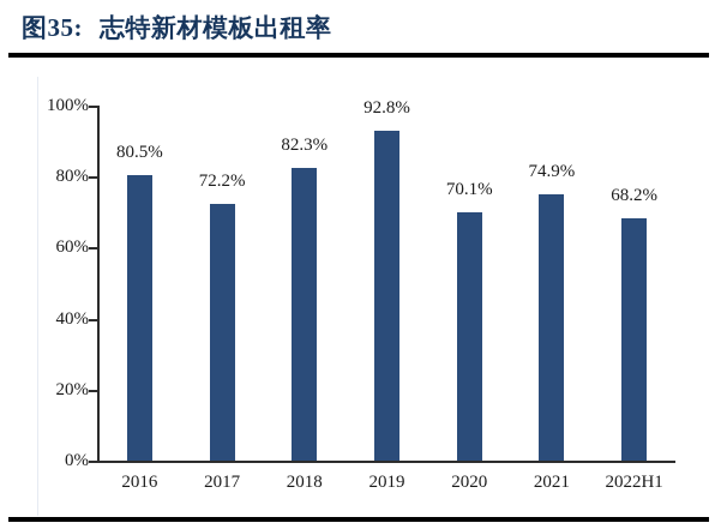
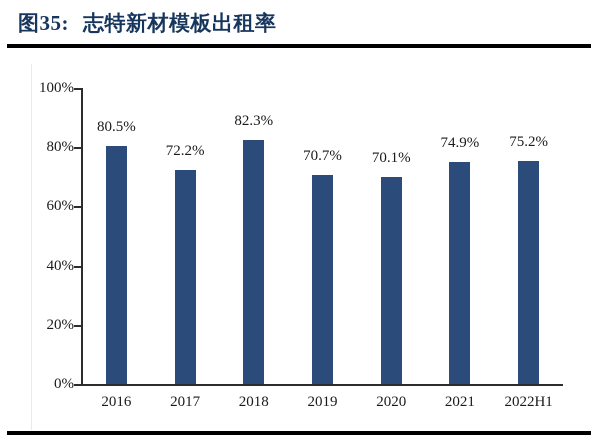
2019: 92.8% -> 70.7%
2022H1: 68.2% -> 75.2%
